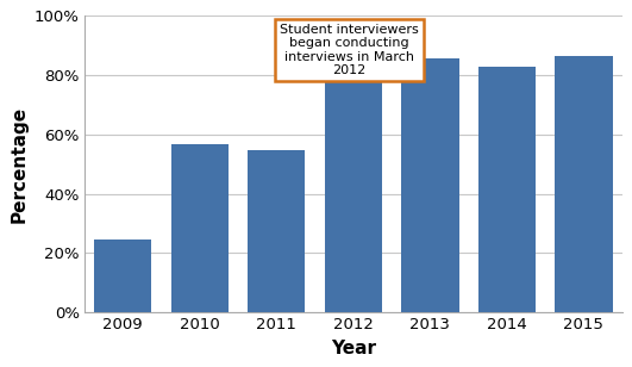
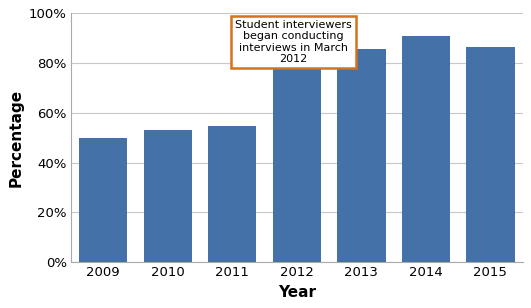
2009: 24.5% -> 50.0%
2010: 56.5% -> 53.0%
2014: 83.0% -> 91.0%
